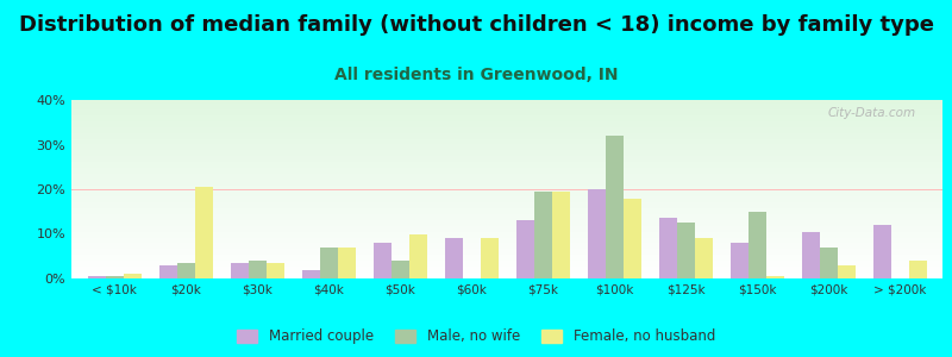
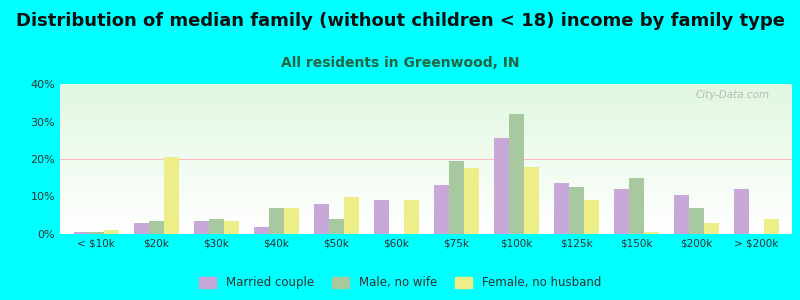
Female, no husband/$75k: 19.5% -> 17.5%
Married couple/$100k: 20.0% -> 25.5%
Married couple/$150k: 8.0% -> 12.0%
